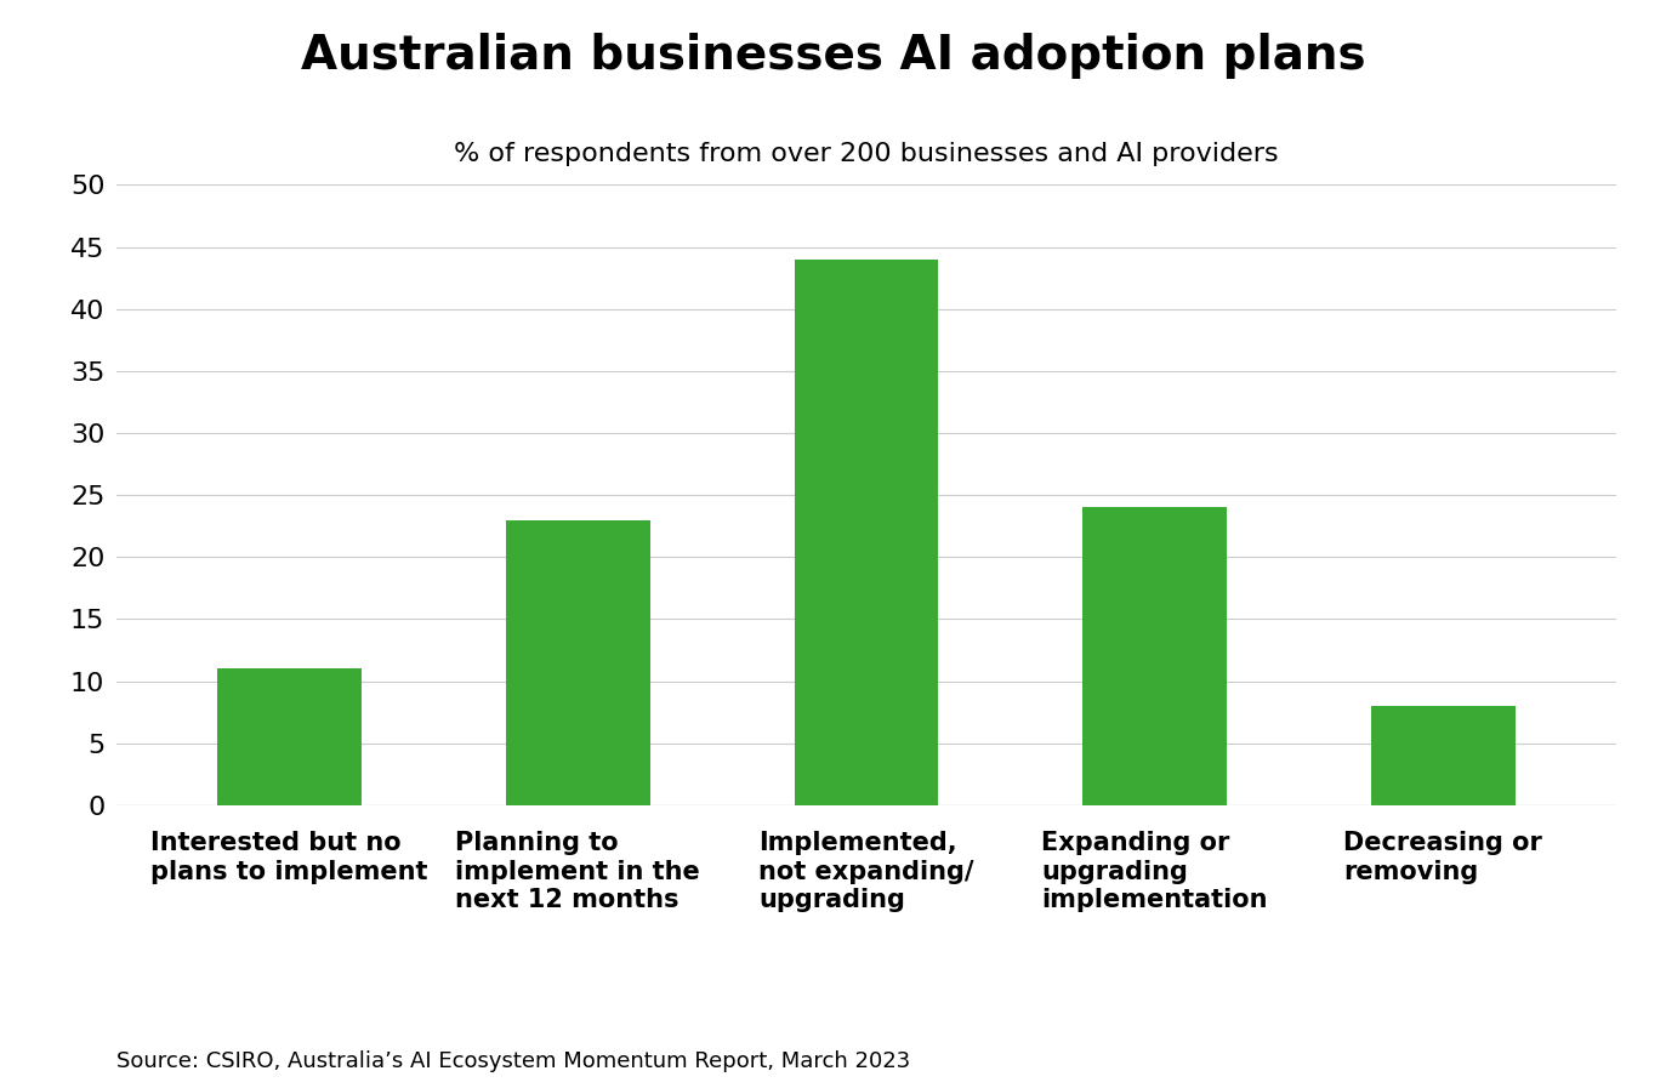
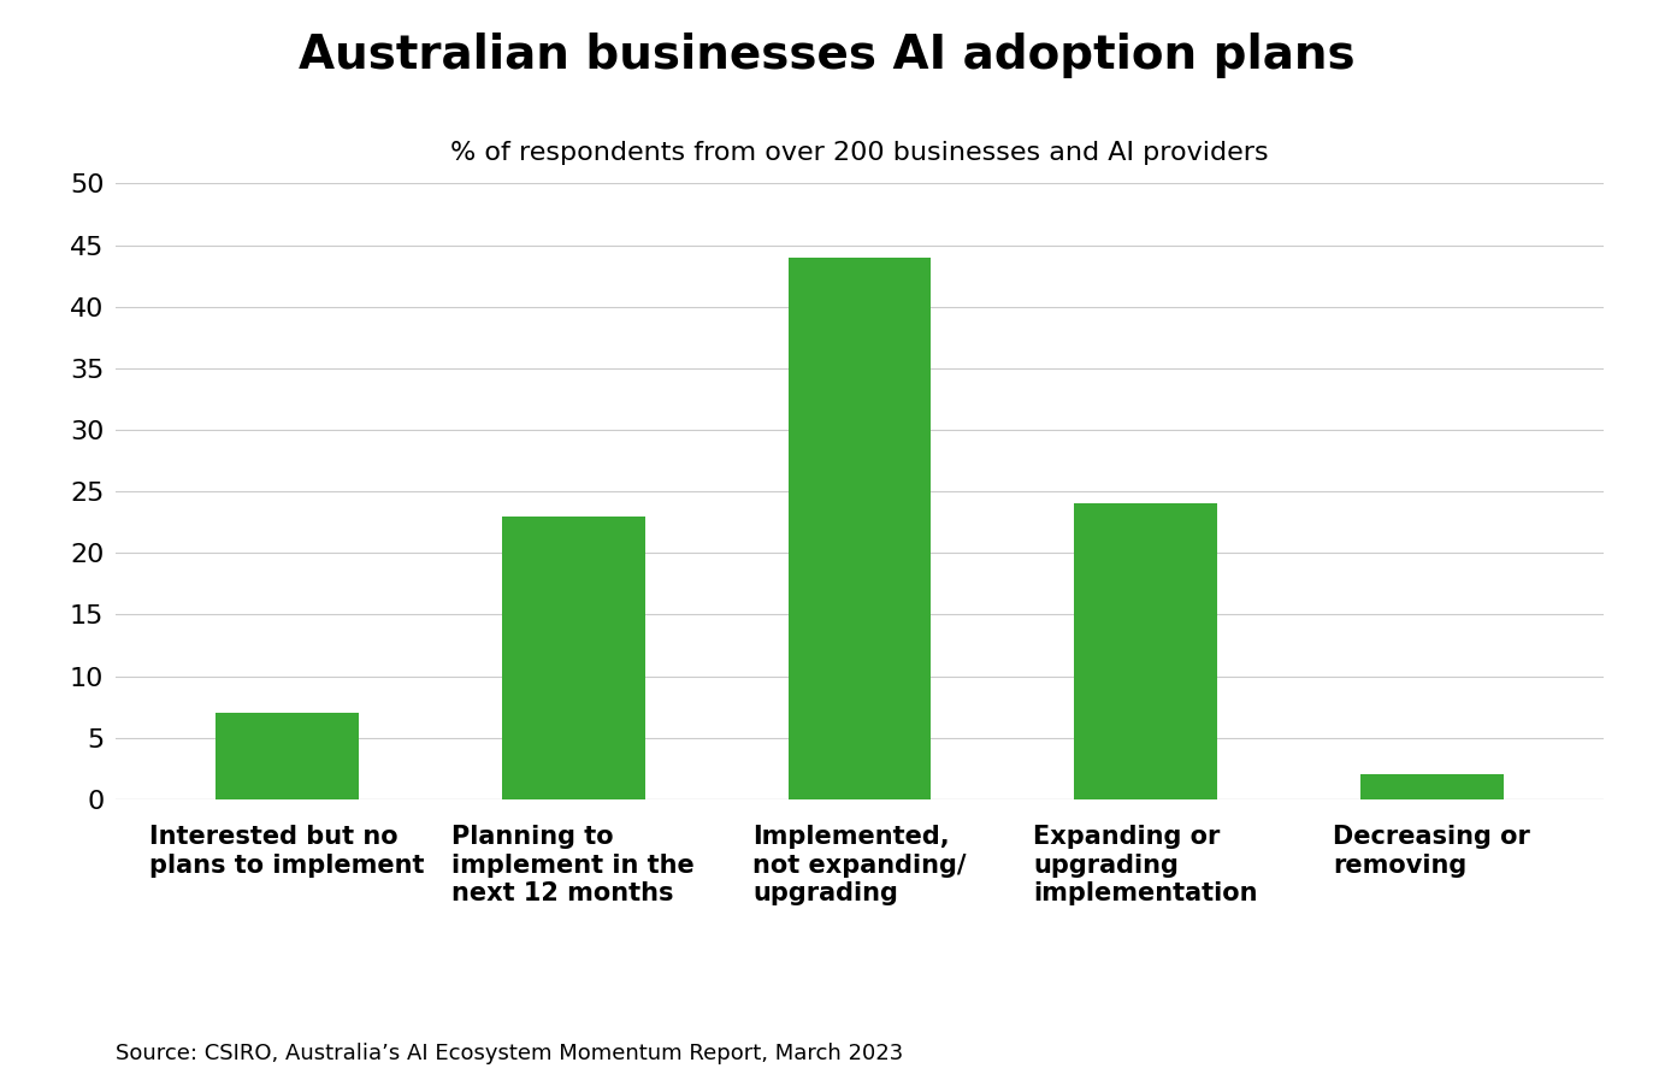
Interested but no plans to implement: 11 -> 7
Decreasing or removing: 8 -> 2
